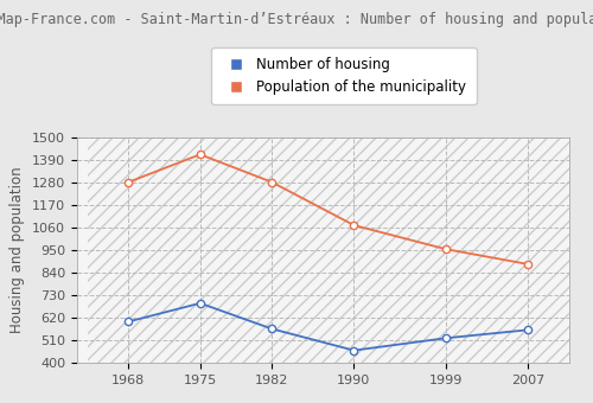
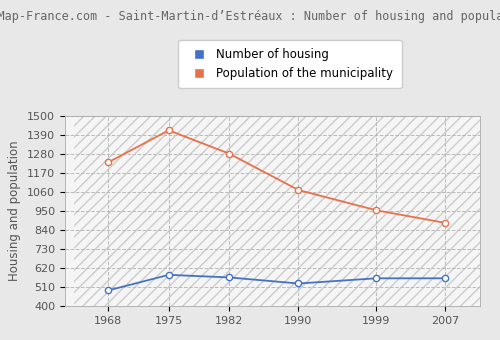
Number of housing/1968: 600 -> 490
Population of the municipality/1968: 1280 -> 1230
Number of housing/1975: 690 -> 580
Number of housing/1990: 460 -> 530
Number of housing/1999: 520 -> 560
